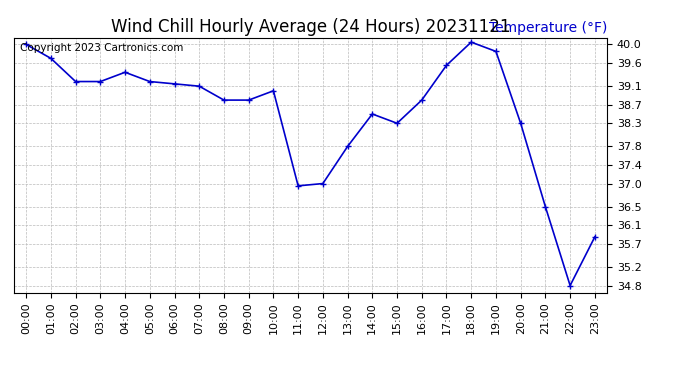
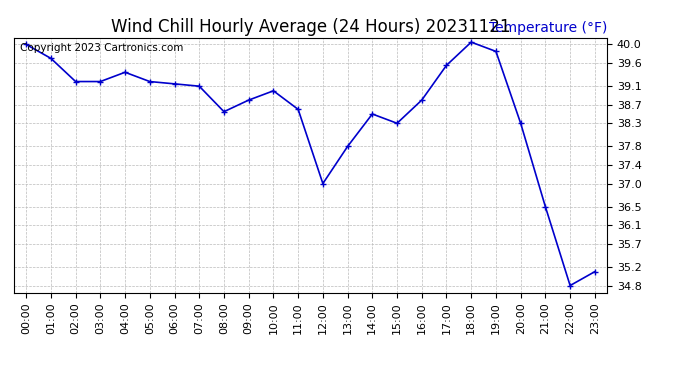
08:00: 38.80 -> 38.55
11:00: 36.95 -> 38.60
23:00: 35.85 -> 35.10
